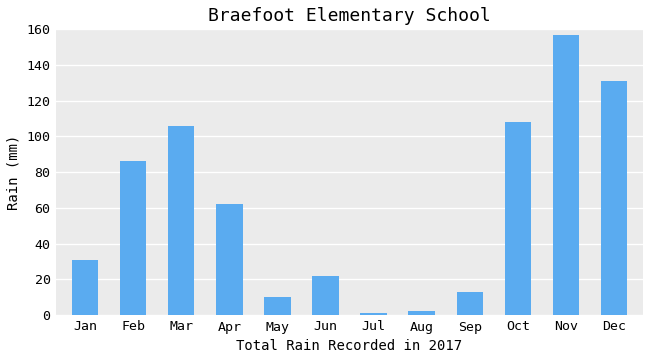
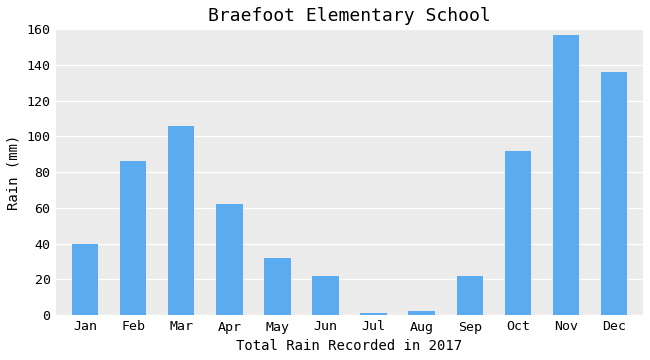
Jan: 31 -> 40
May: 10 -> 32
Sep: 13 -> 22
Oct: 108 -> 92
Dec: 131 -> 136
